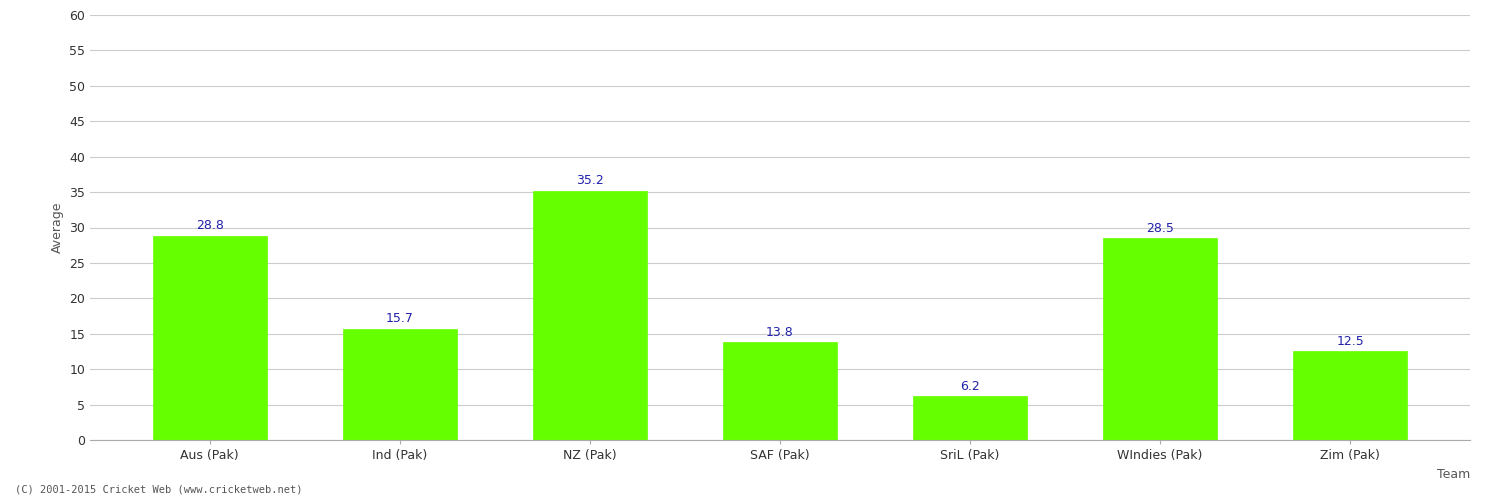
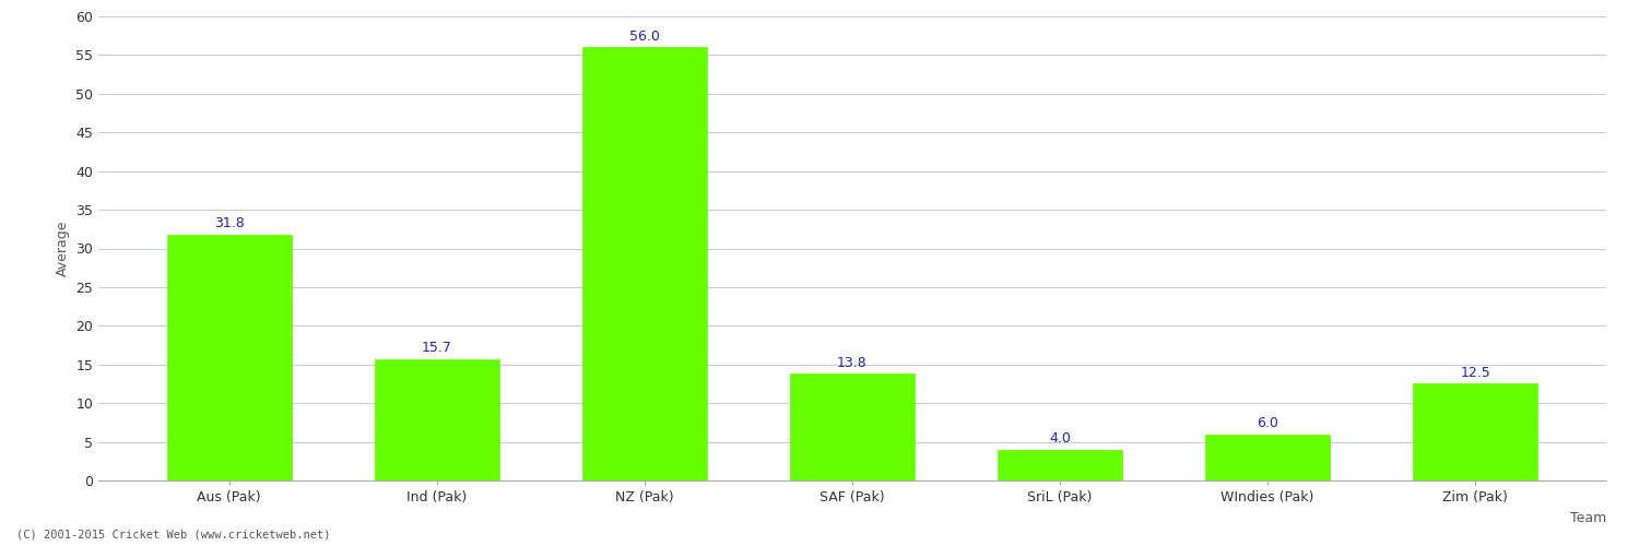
Aus (Pak): 28.8 -> 31.8
NZ (Pak): 35.2 -> 56.0
SriL (Pak): 6.2 -> 4.0
WIndies (Pak): 28.5 -> 6.0
